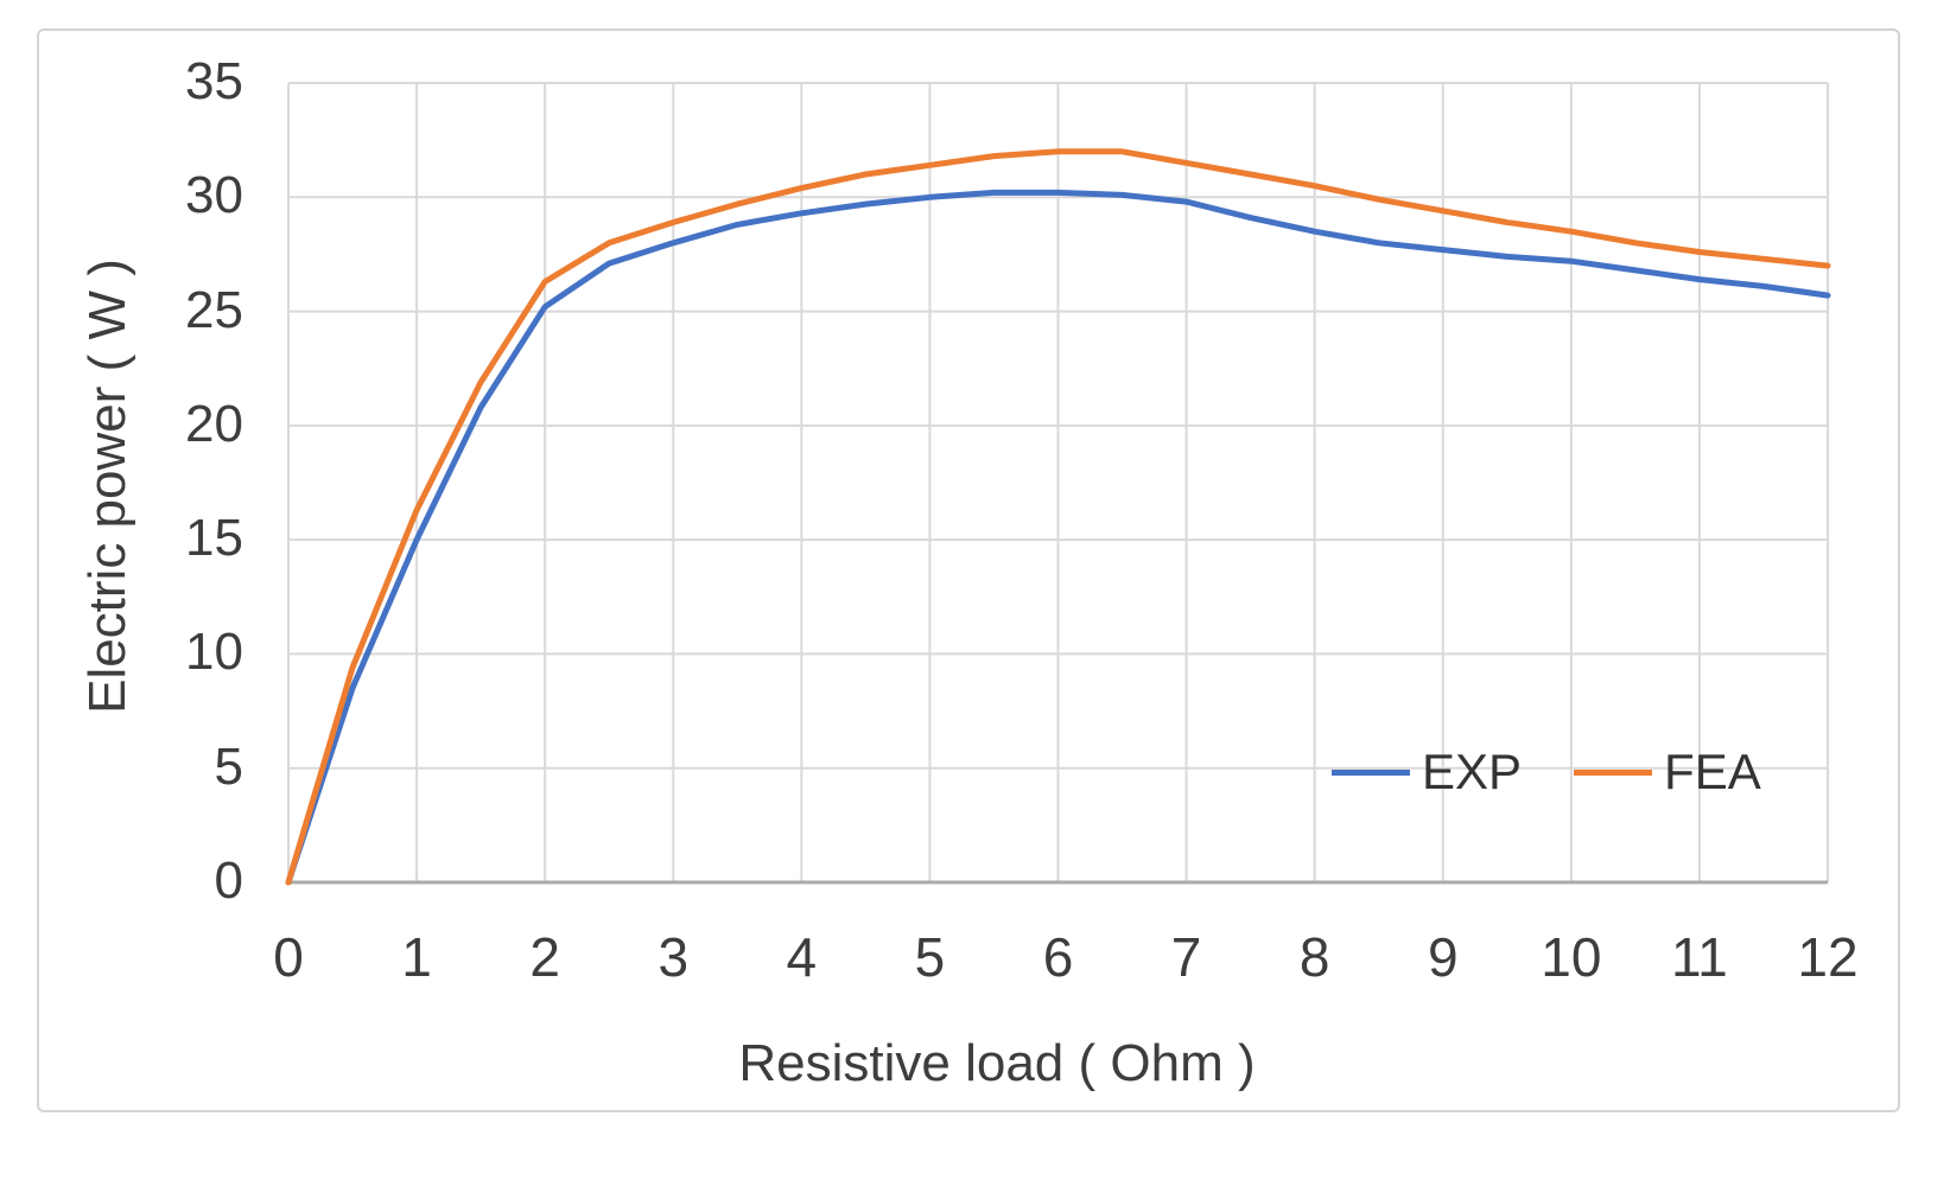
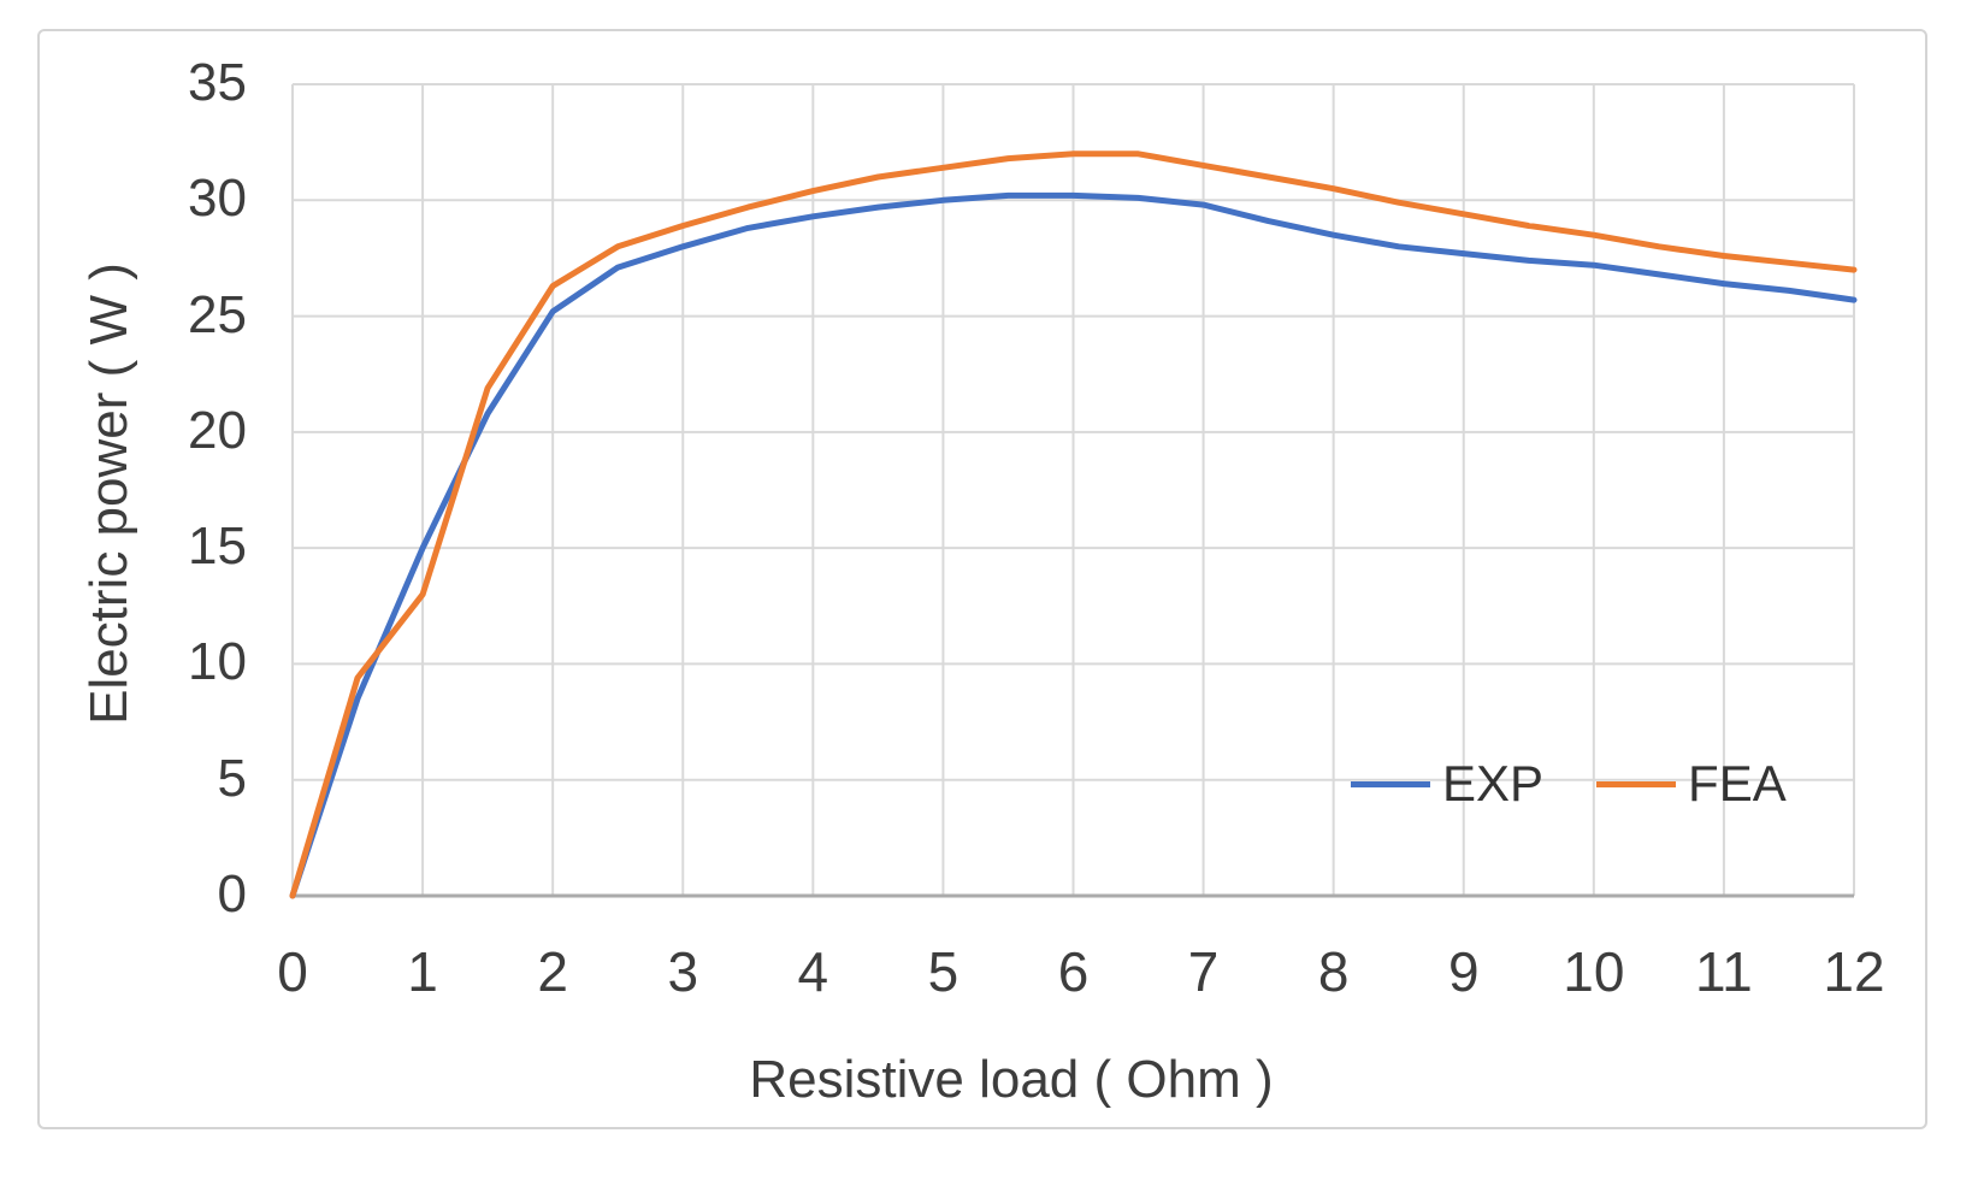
FEA/1: 16.3 -> 13.0
